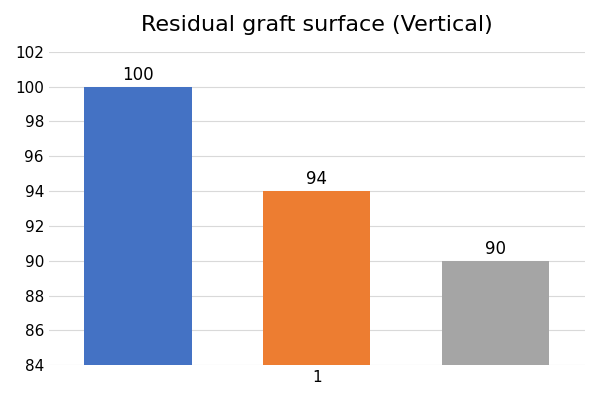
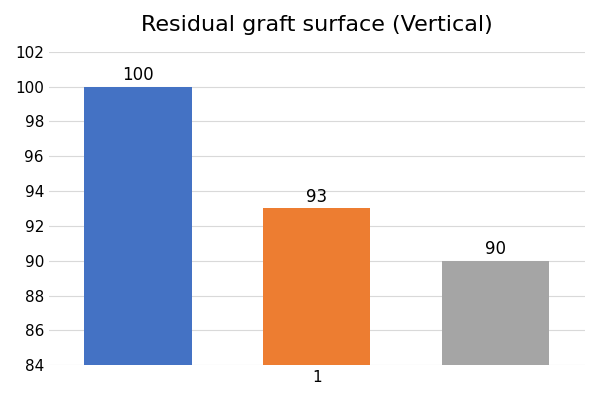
1: 94 -> 93
